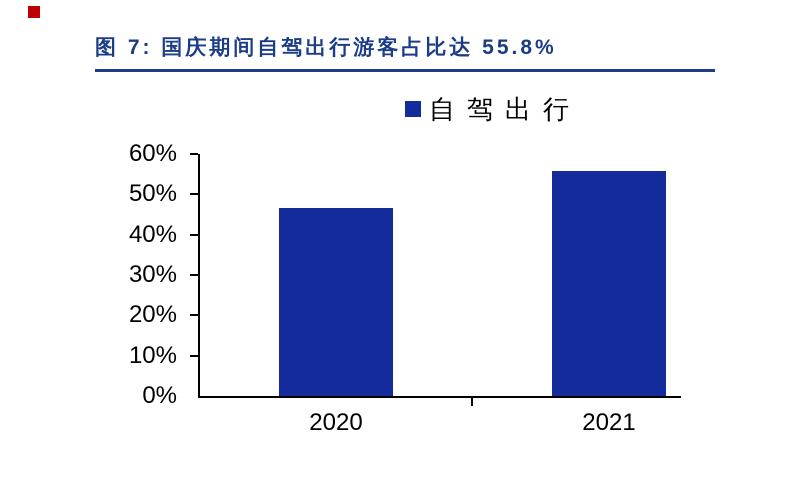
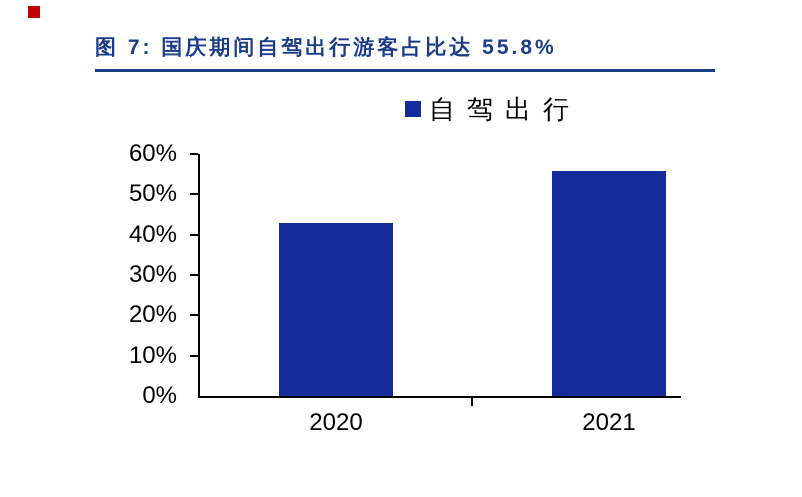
2020: 46% -> 43%
